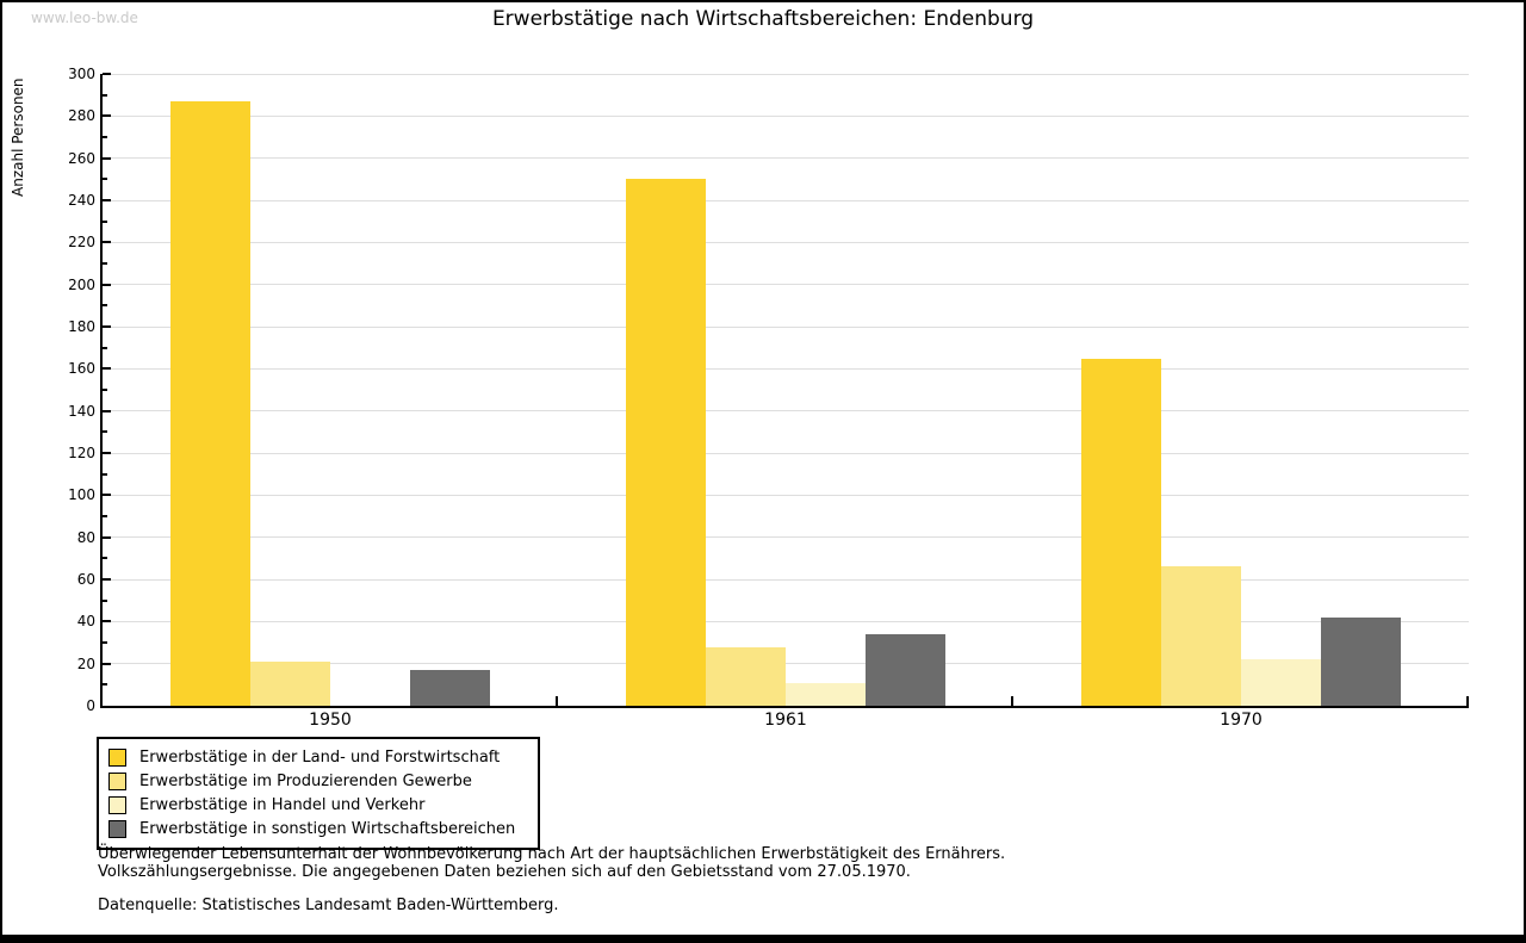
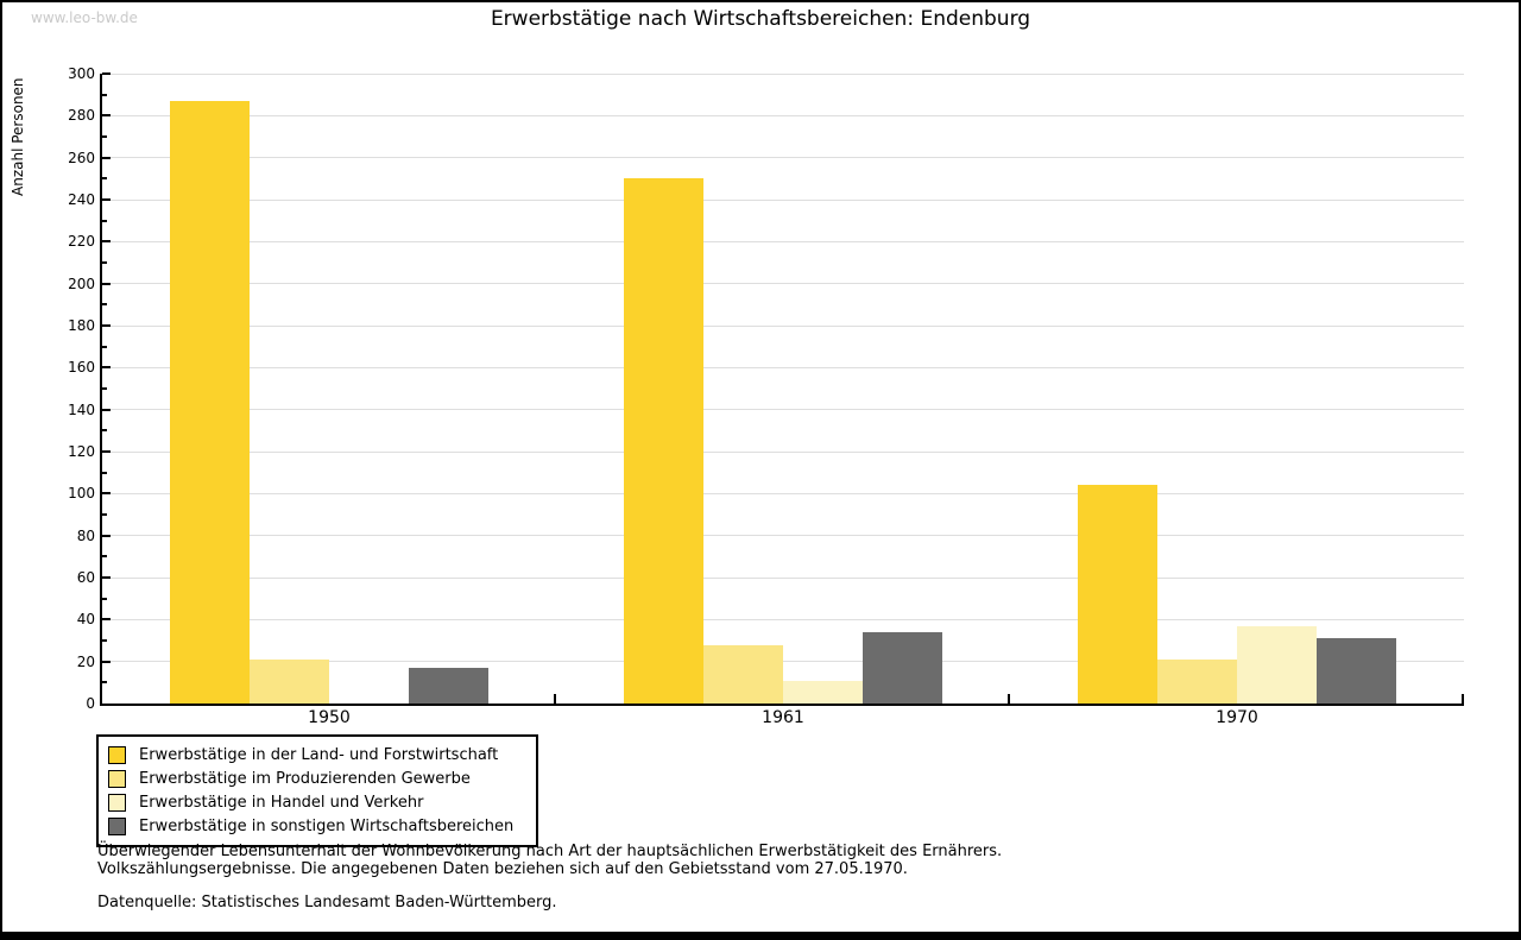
Erwerbstätige in der Land- und Forstwirtschaft/1970: 165 -> 104
Erwerbstätige im Produzierenden Gewerbe/1970: 66 -> 21
Erwerbstätige in Handel und Verkehr/1970: 22 -> 37
Erwerbstätige in sonstigen Wirtschaftsbereichen/1970: 42 -> 31
